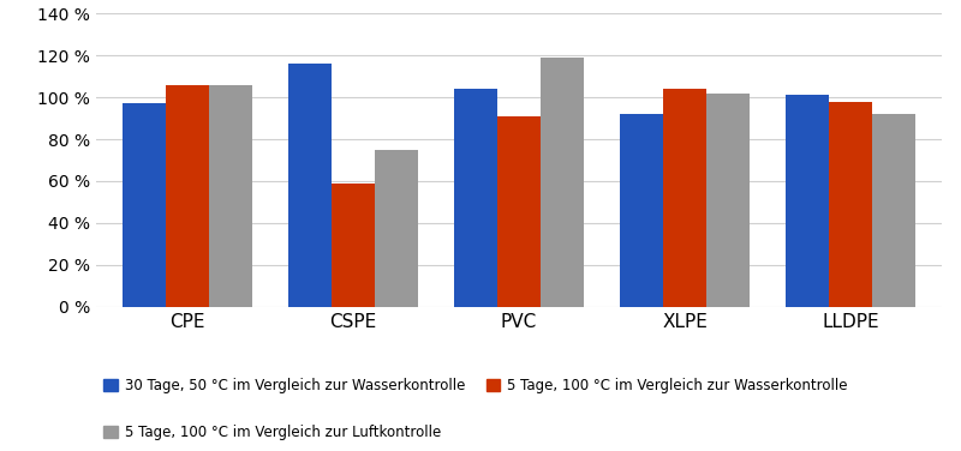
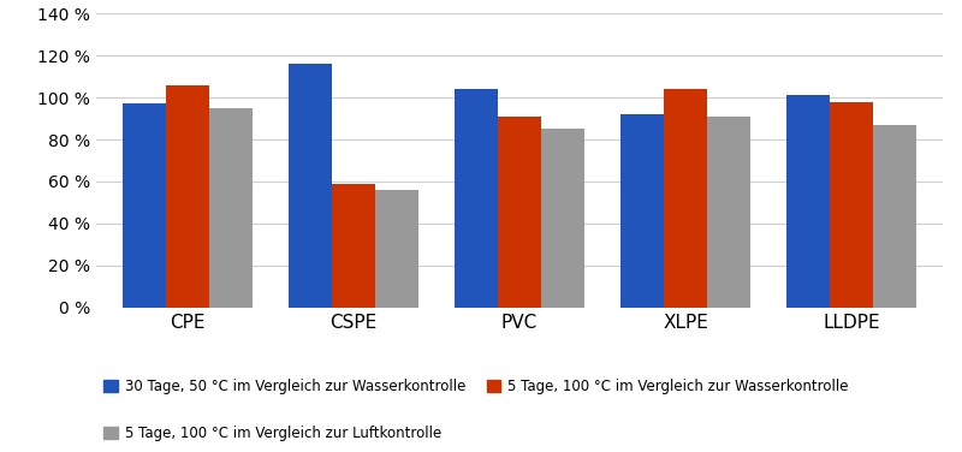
5 Tage, 100 °C im Vergleich zur Luftkontrolle/CPE: 106 % -> 95 %
5 Tage, 100 °C im Vergleich zur Luftkontrolle/CSPE: 75 % -> 56 %
5 Tage, 100 °C im Vergleich zur Luftkontrolle/PVC: 119 % -> 85 %
5 Tage, 100 °C im Vergleich zur Luftkontrolle/XLPE: 102 % -> 91 %
5 Tage, 100 °C im Vergleich zur Luftkontrolle/LLDPE: 92 % -> 87 %
